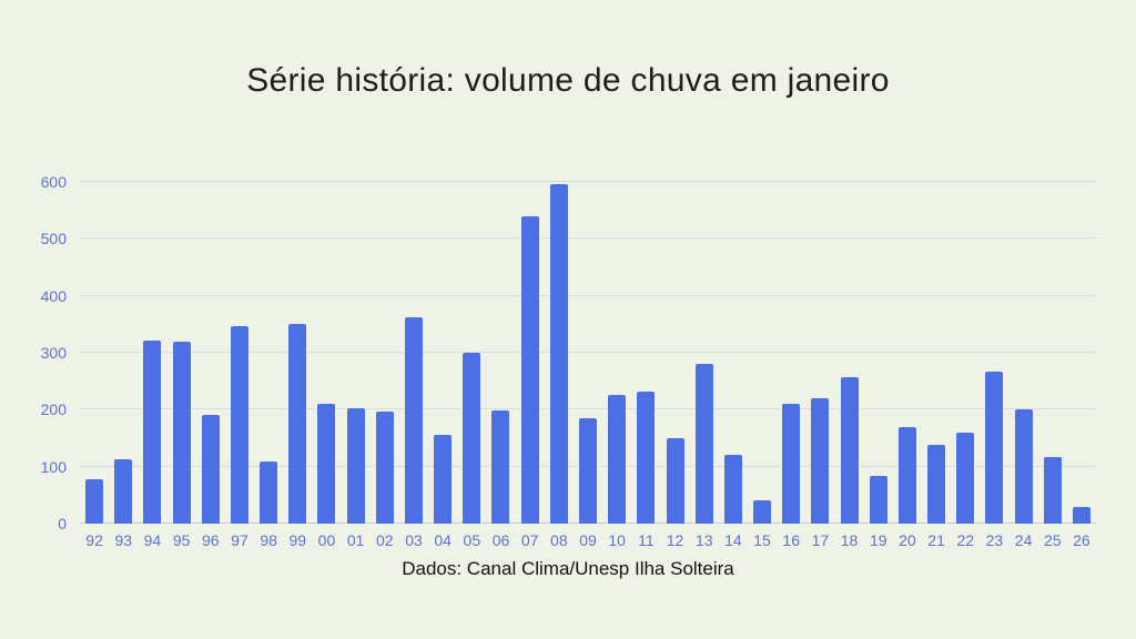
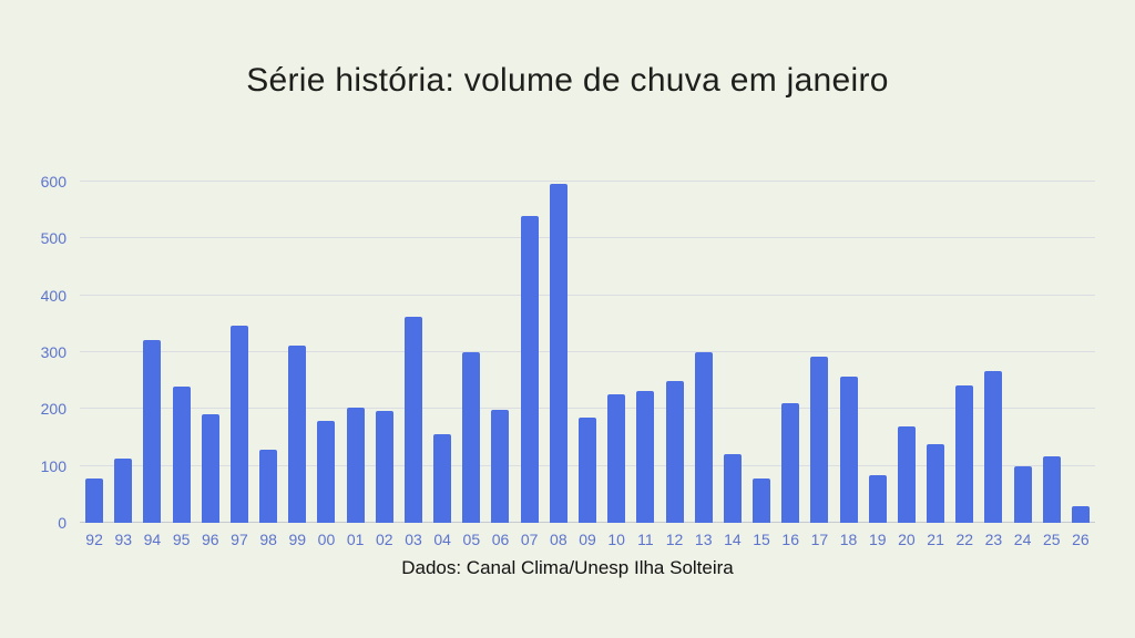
95: 320 -> 240
98: 110 -> 130
99: 350 -> 310
00: 210 -> 180
12: 150 -> 250
13: 280 -> 300
15: 40 -> 80
17: 220 -> 290
22: 160 -> 240
24: 200 -> 100
